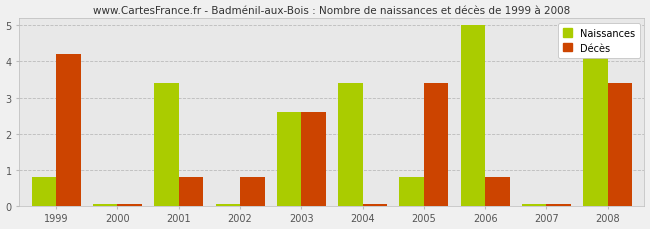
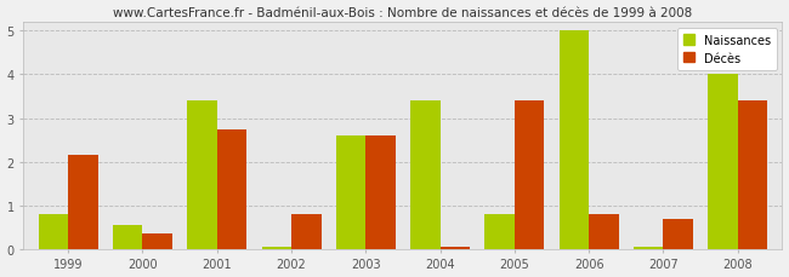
Décès/1999: 4.20 -> 2.15
Naissances/2000: 0.05 -> 0.55
Décès/2000: 0.05 -> 0.35
Décès/2001: 0.80 -> 2.75
Décès/2007: 0.05 -> 0.70
Naissances/2008: 4.20 -> 4.00
